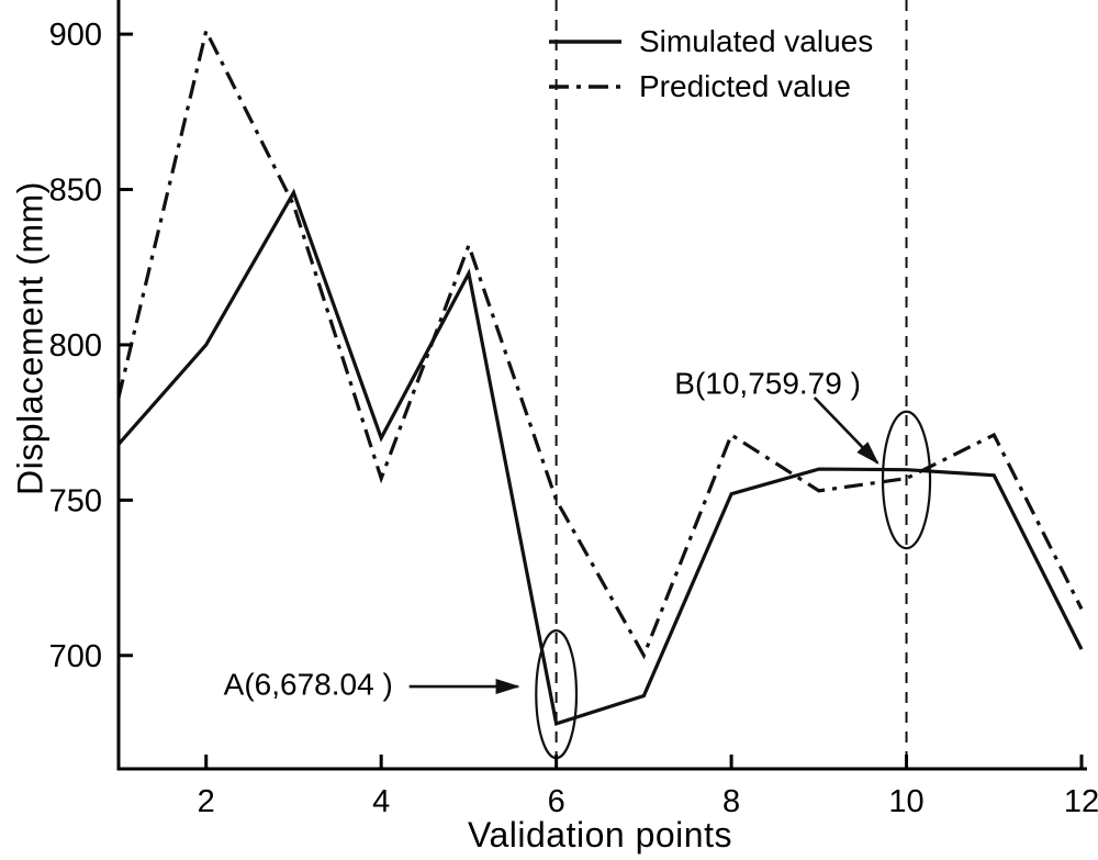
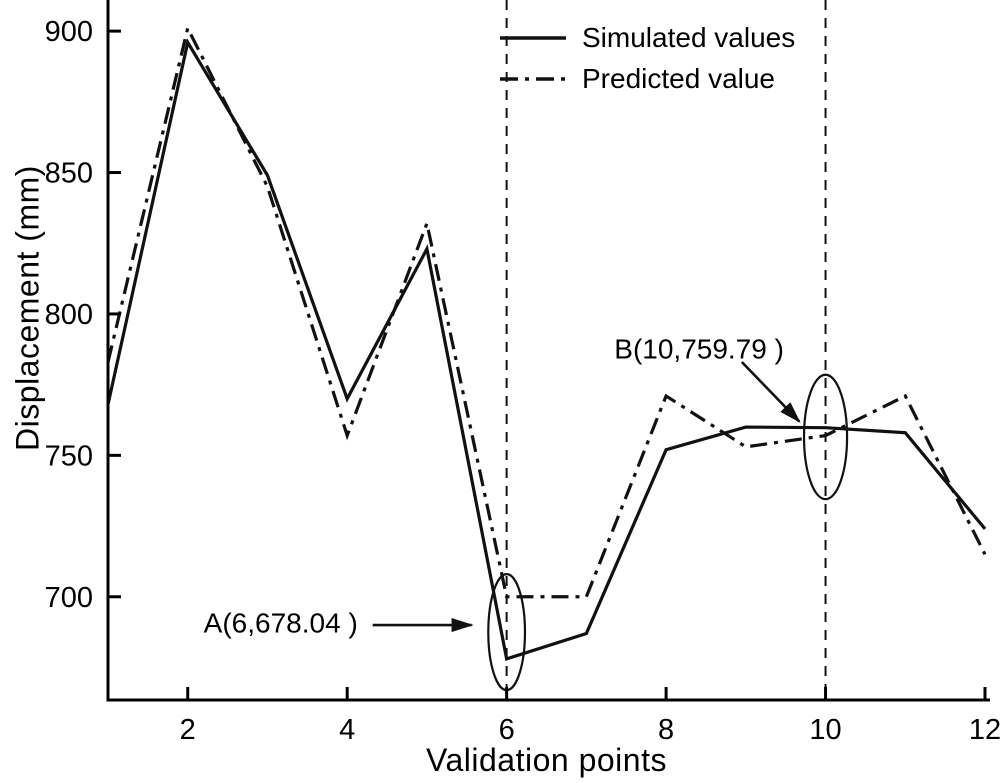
Simulated values/2: 800 -> 896
Predicted value/6: 750 -> 700
Simulated values/12: 702 -> 724
